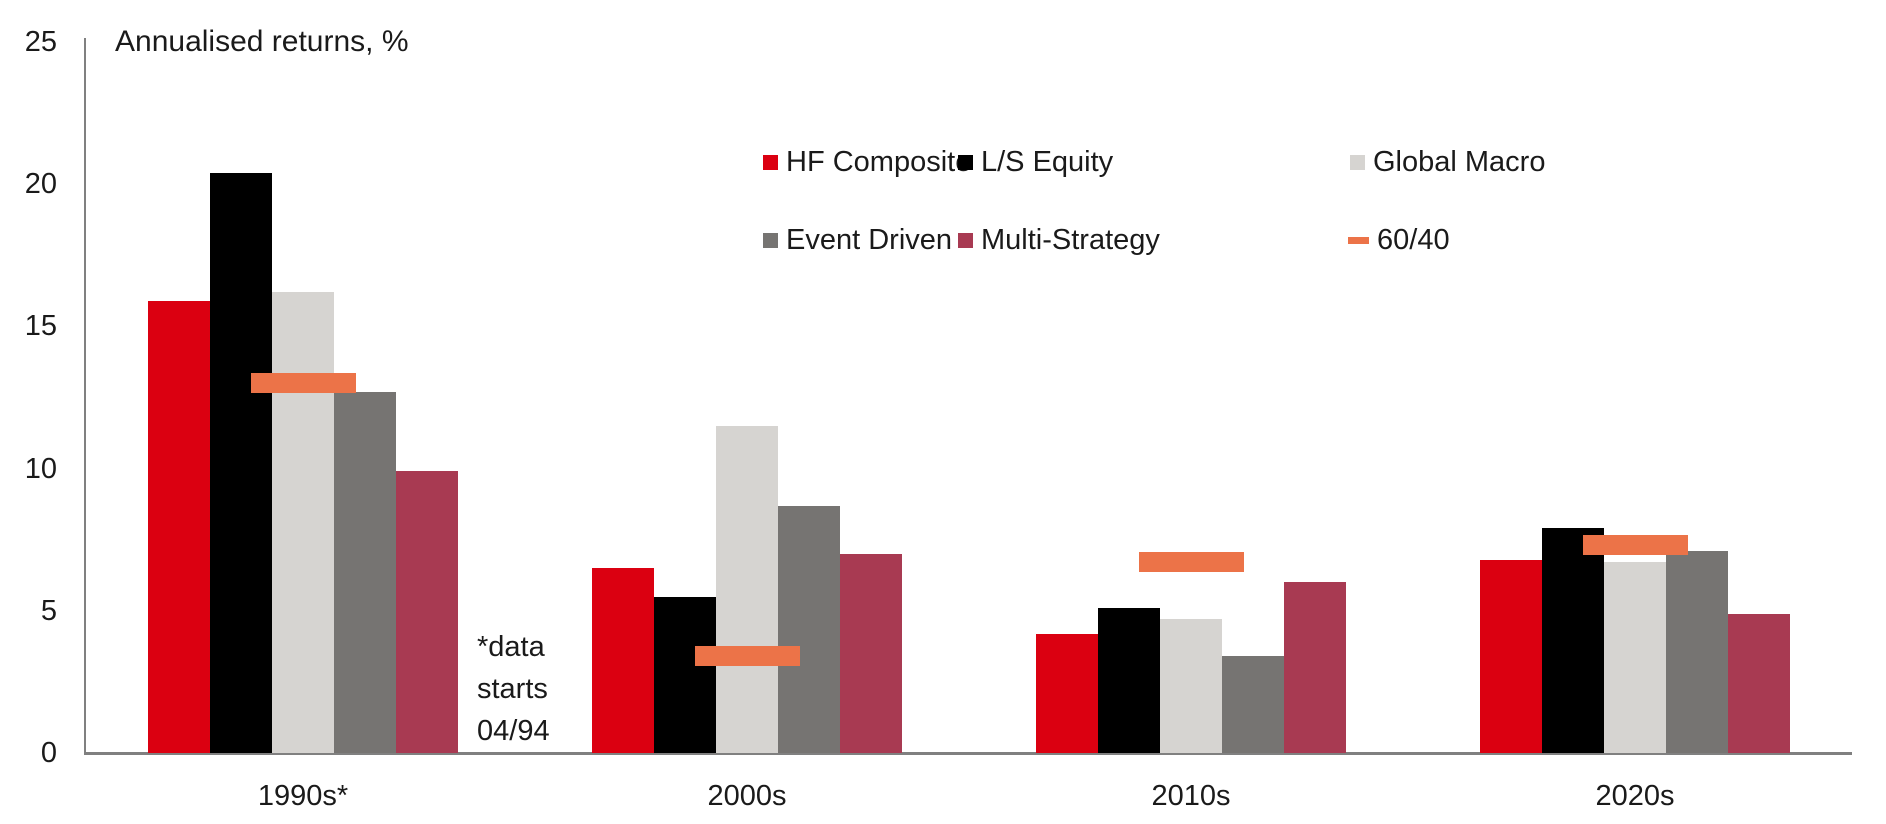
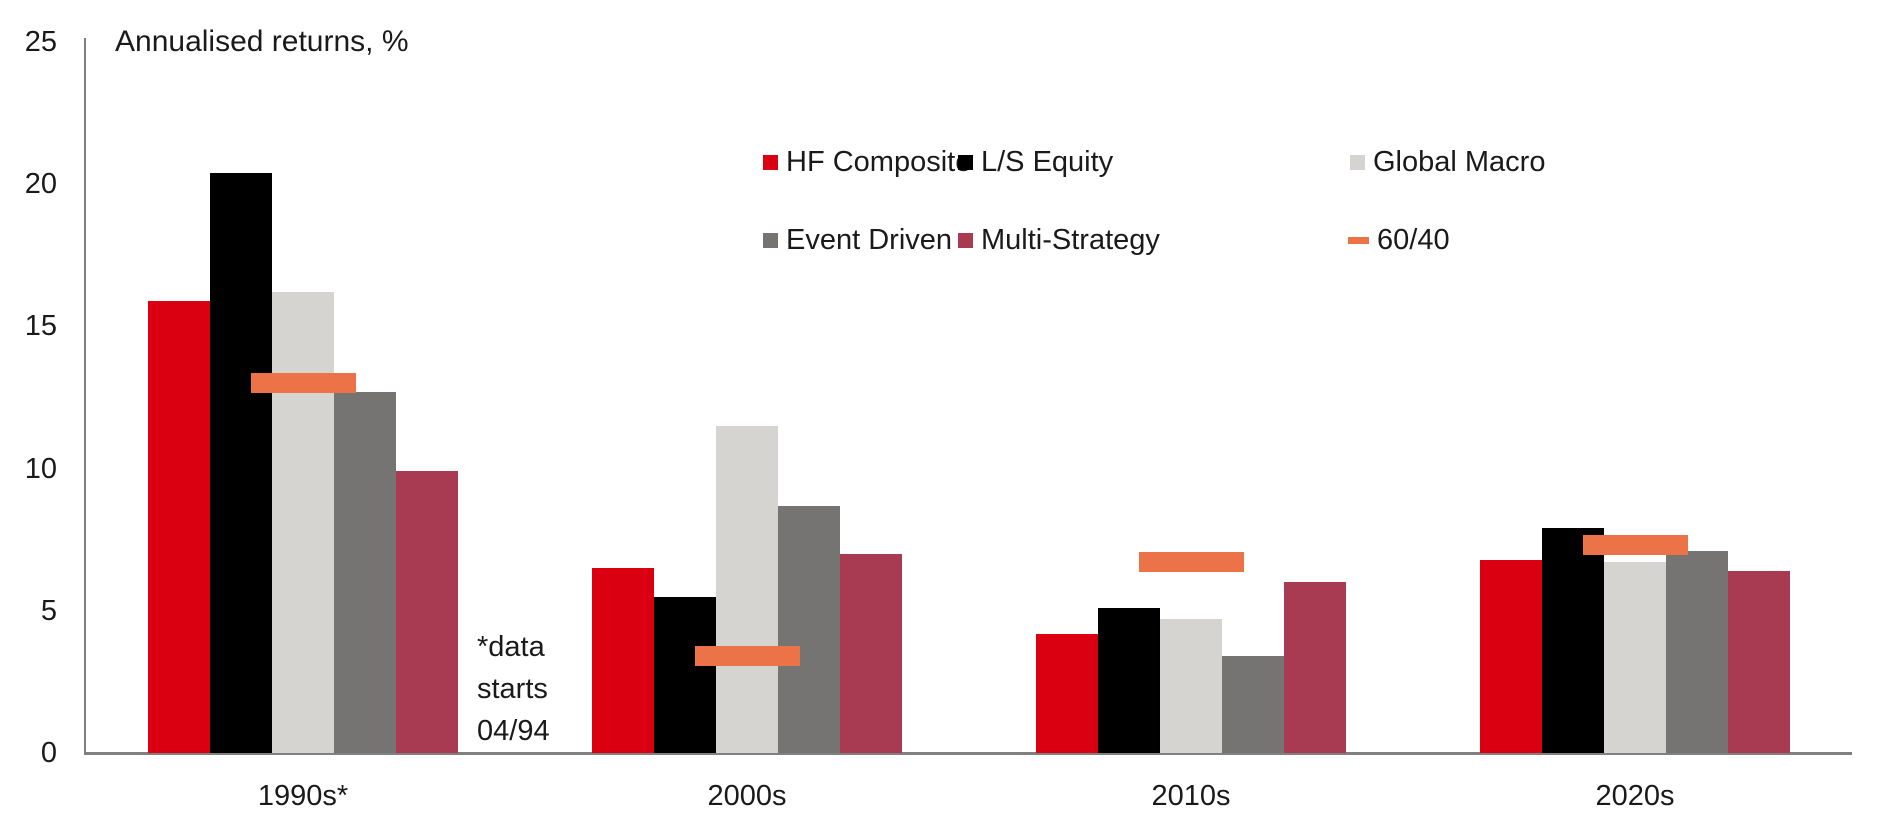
Multi-Strategy/2020s: 4.9 -> 6.4
